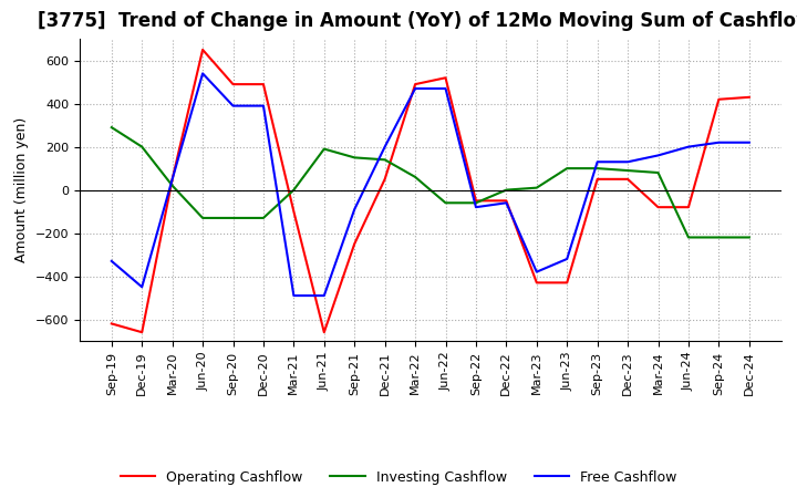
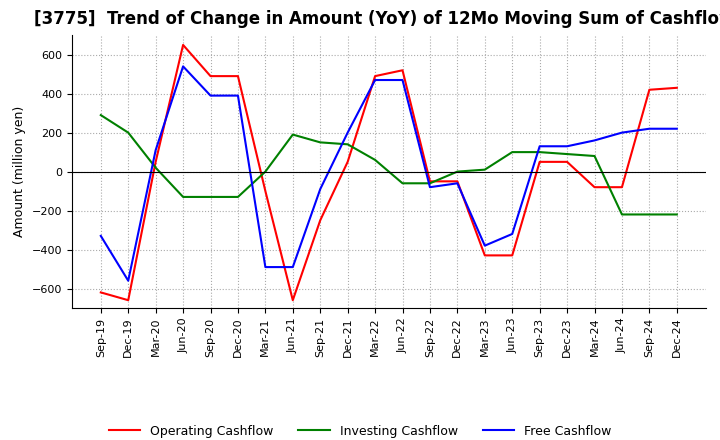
Free Cashflow/Dec-19: -450 -> -560
Free Cashflow/Mar-20: 50 -> 110
